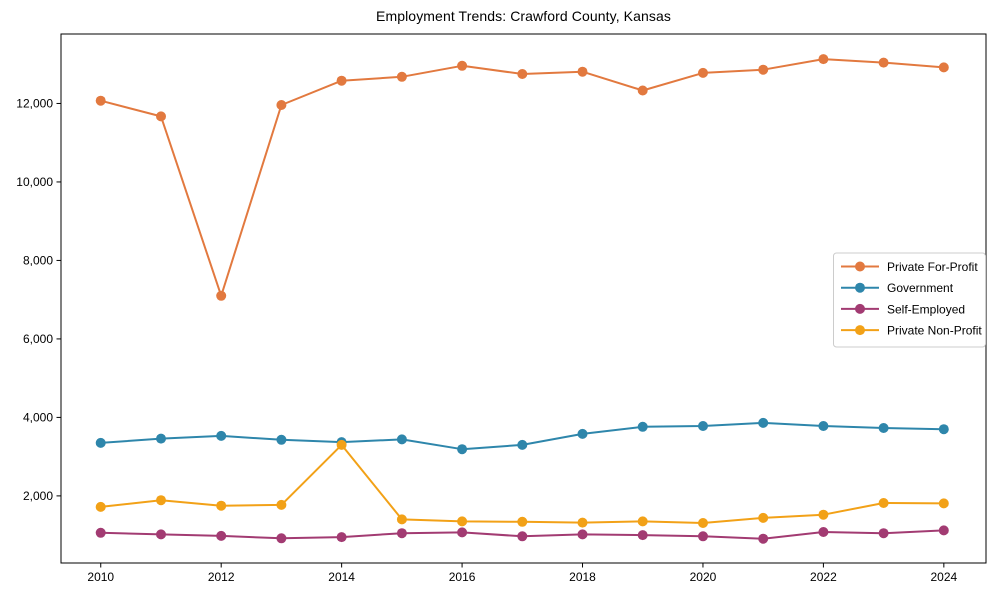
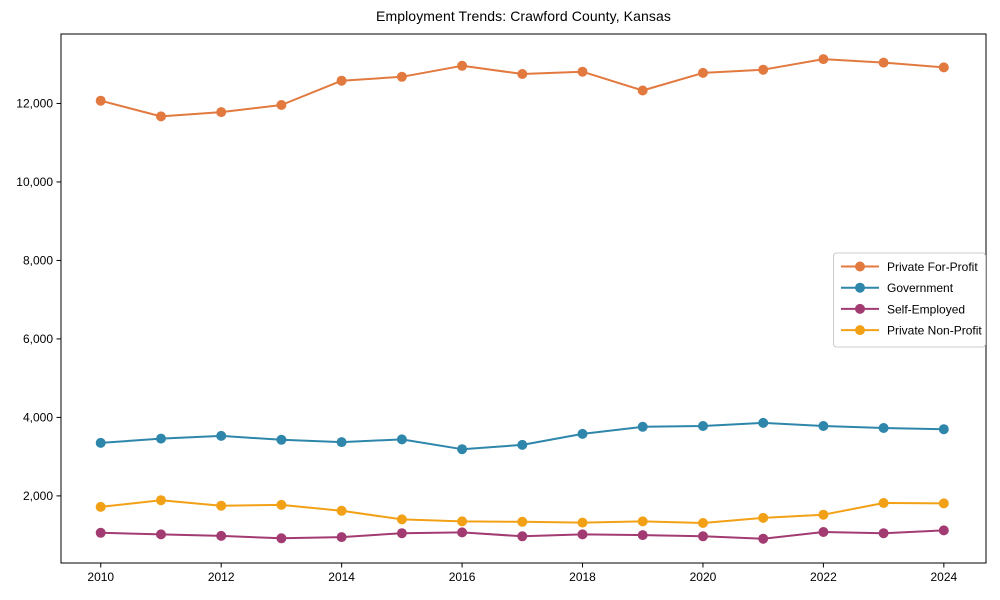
Private For-Profit/2012: 7100 -> 11800
Private Non-Profit/2014: 3300 -> 1600
